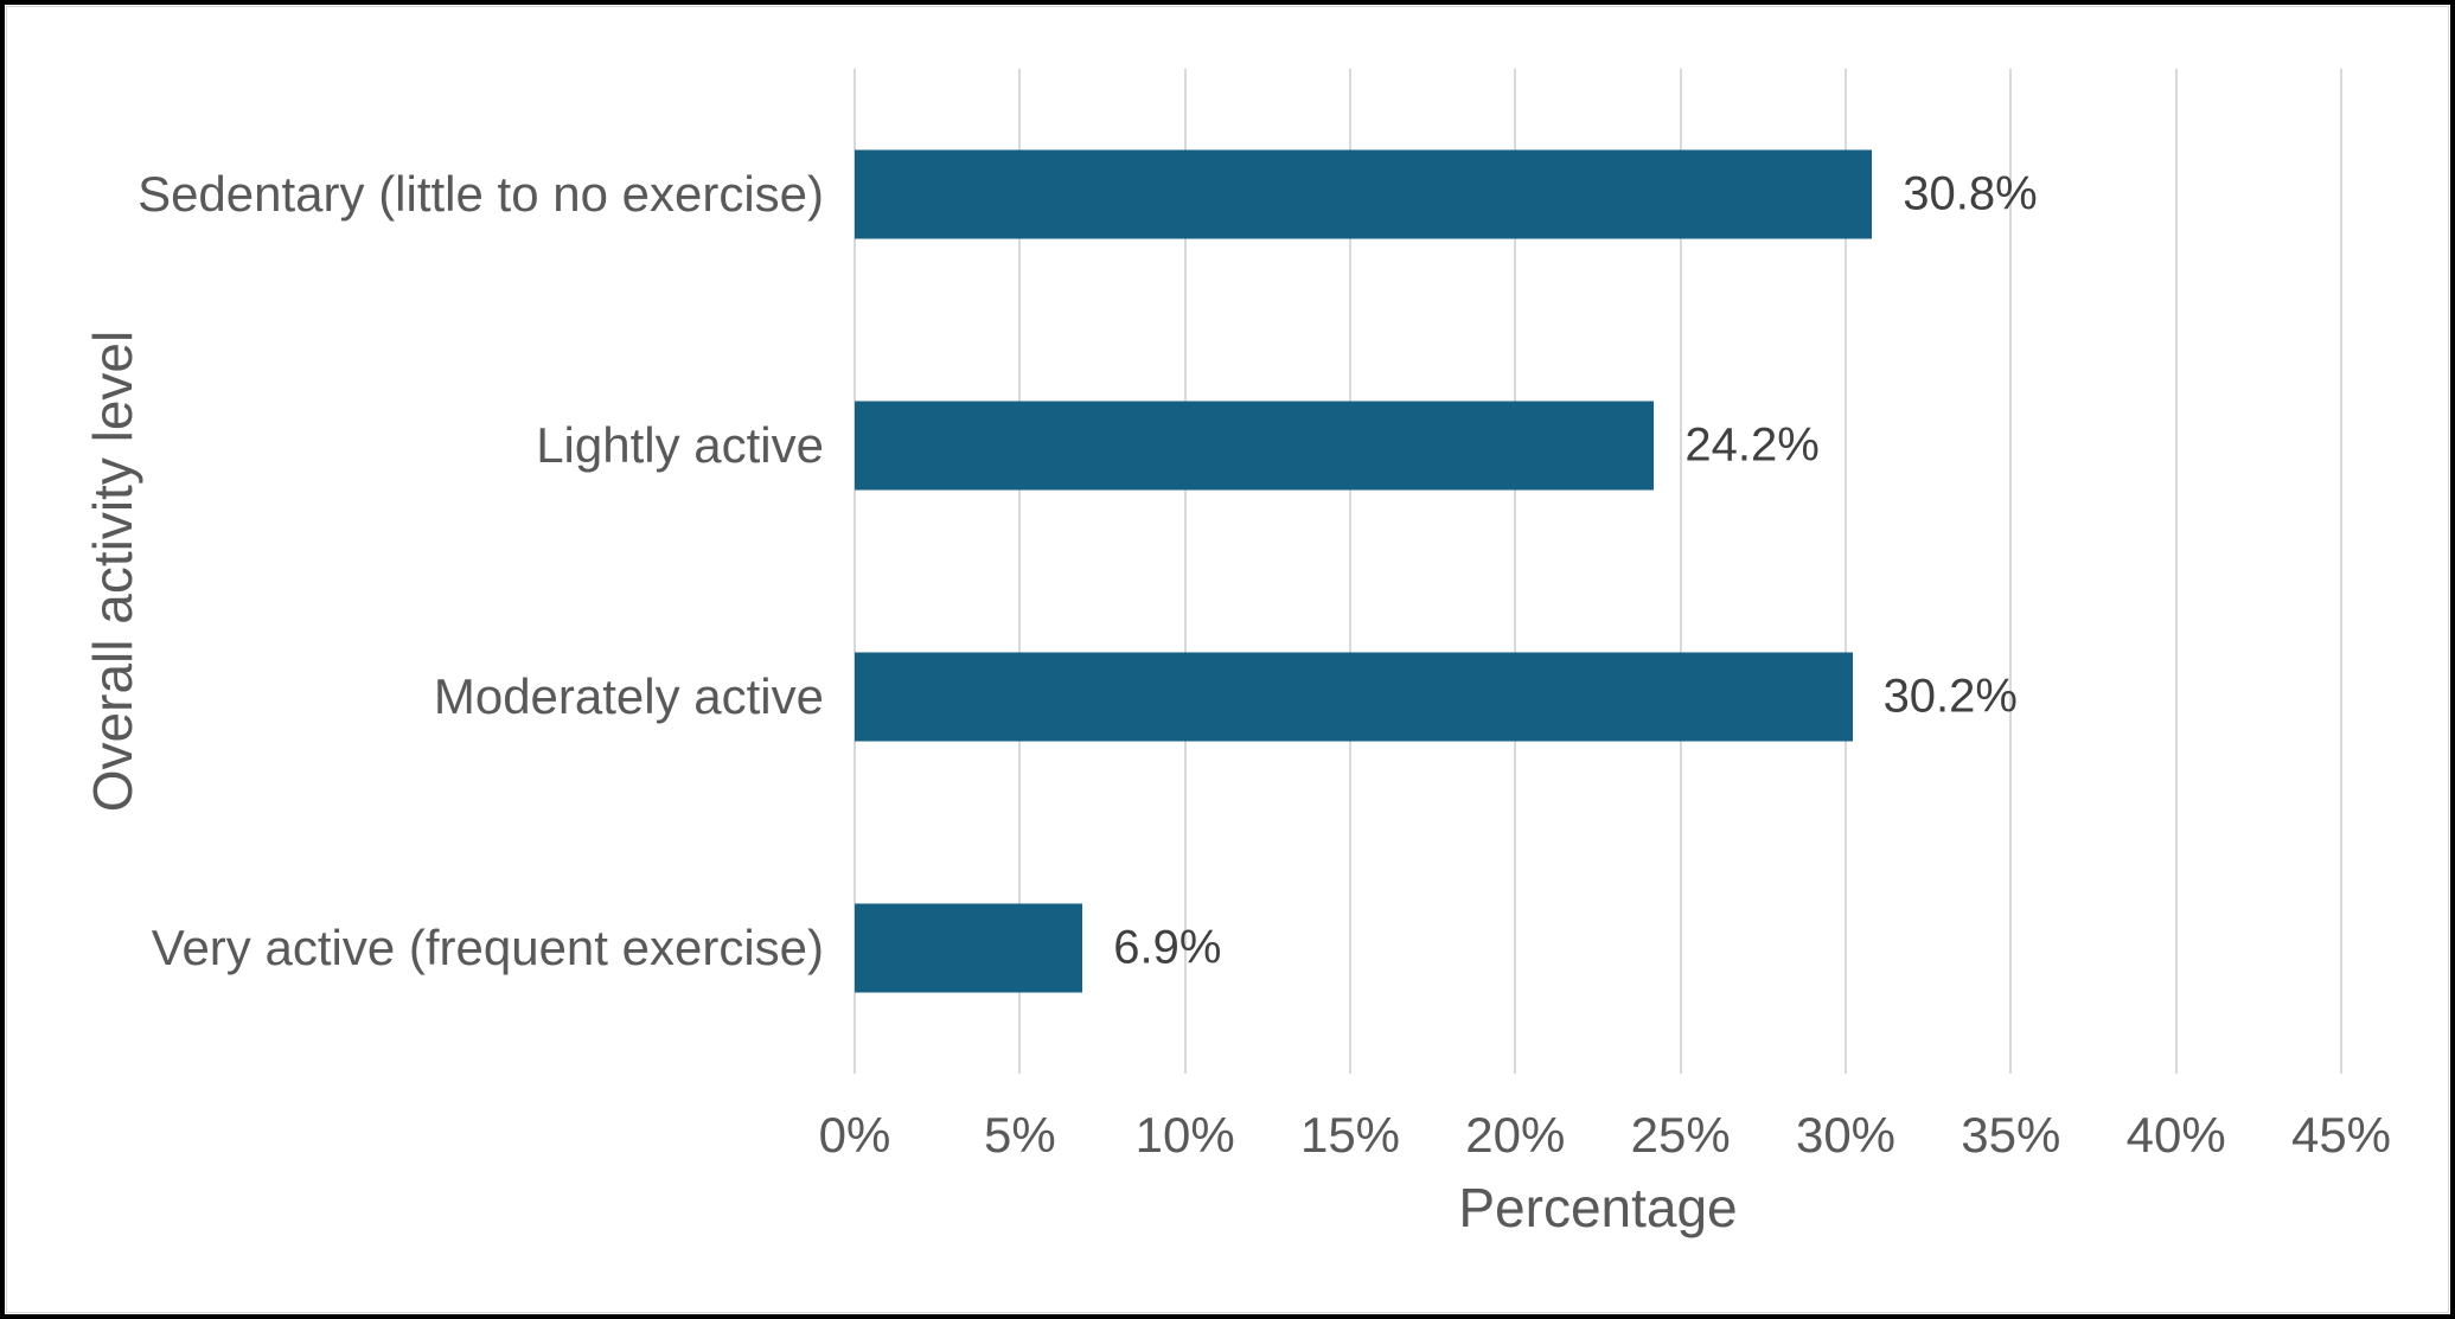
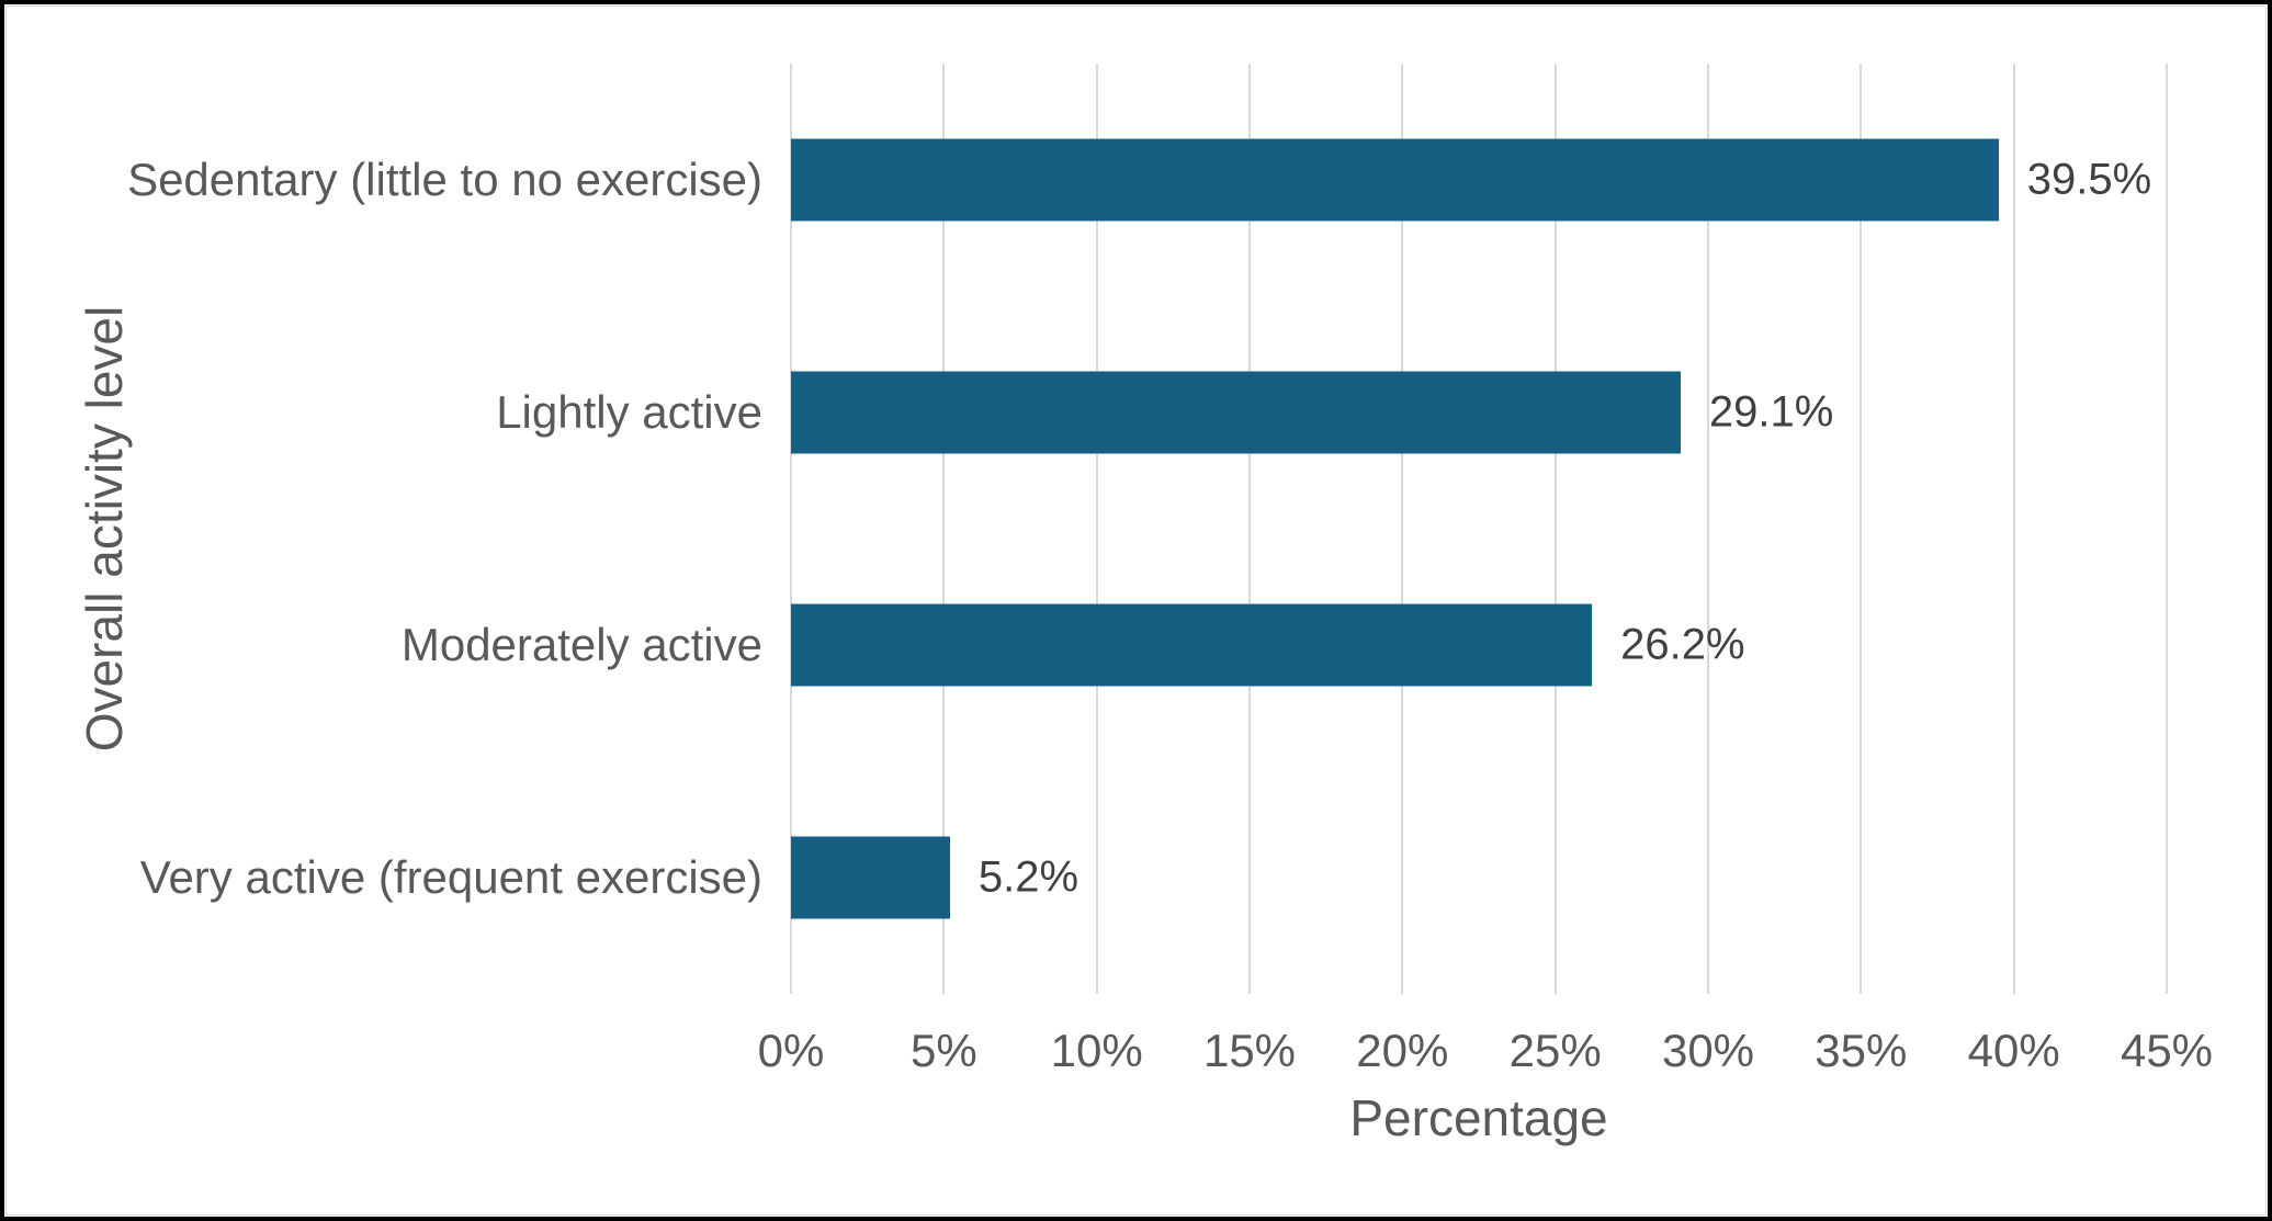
Sedentary (little to no exercise): 30.8% -> 39.5%
Lightly active: 24.2% -> 29.1%
Moderately active: 30.2% -> 26.2%
Very active (frequent exercise): 6.9% -> 5.2%
